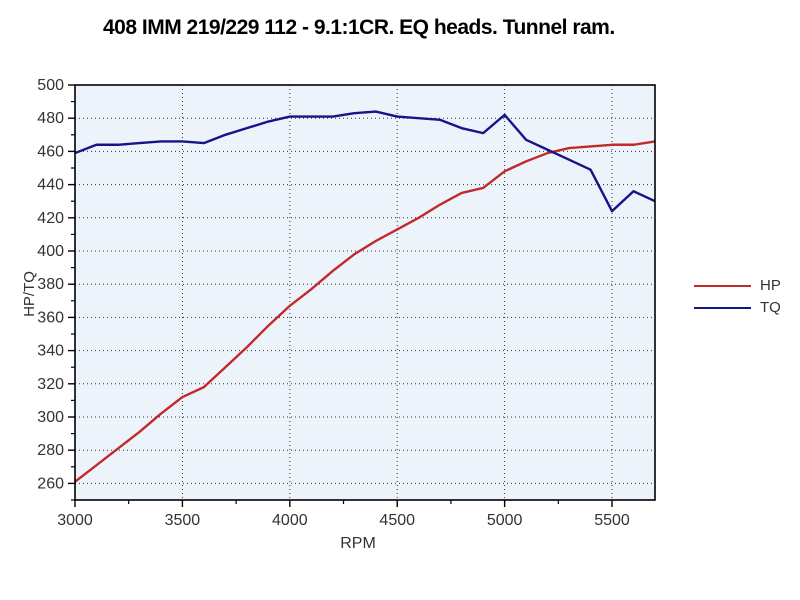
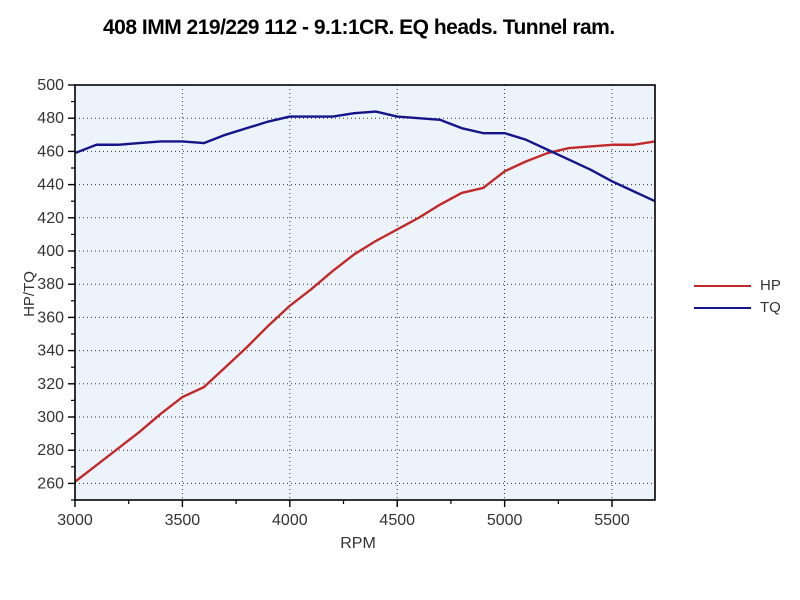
TQ/5000: 482 -> 471
TQ/5500: 424 -> 442
